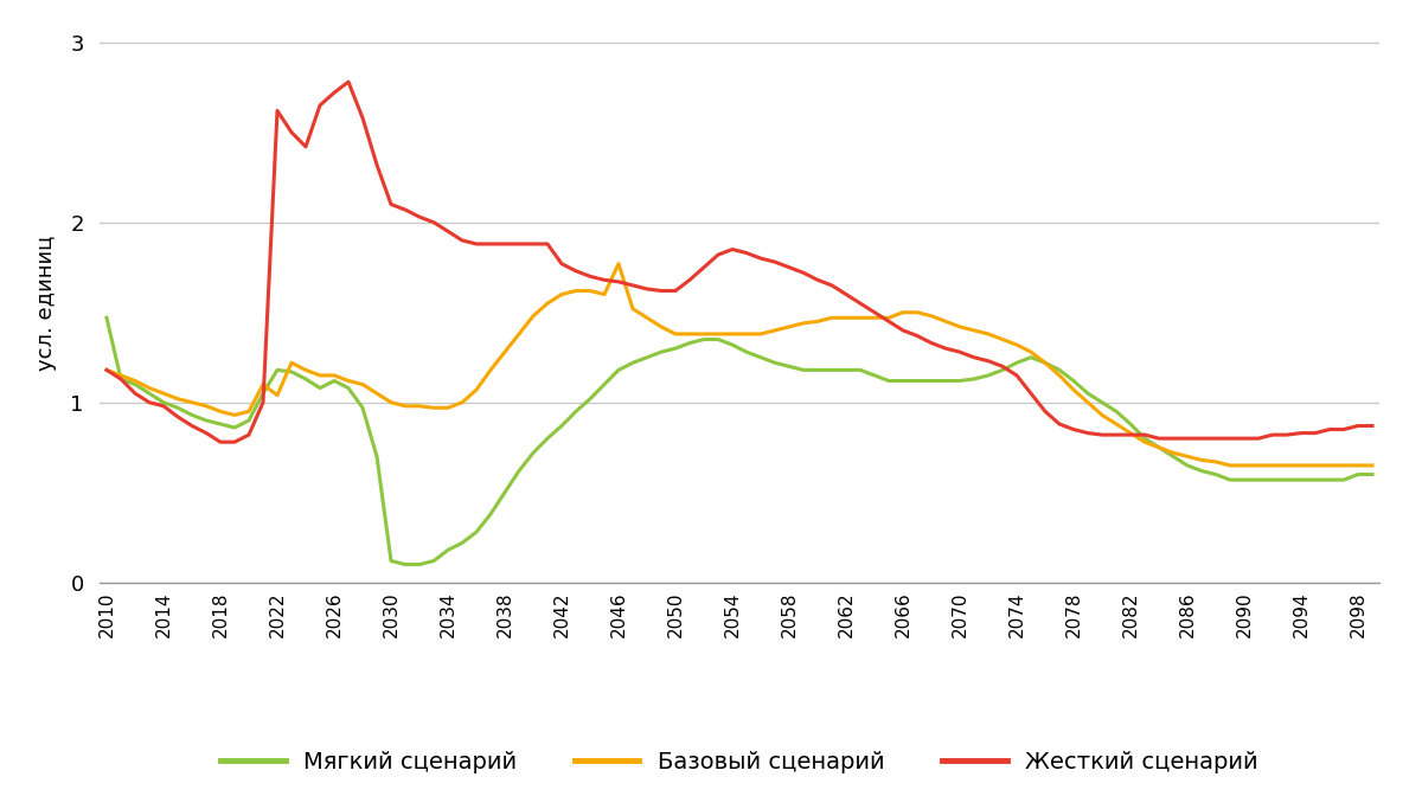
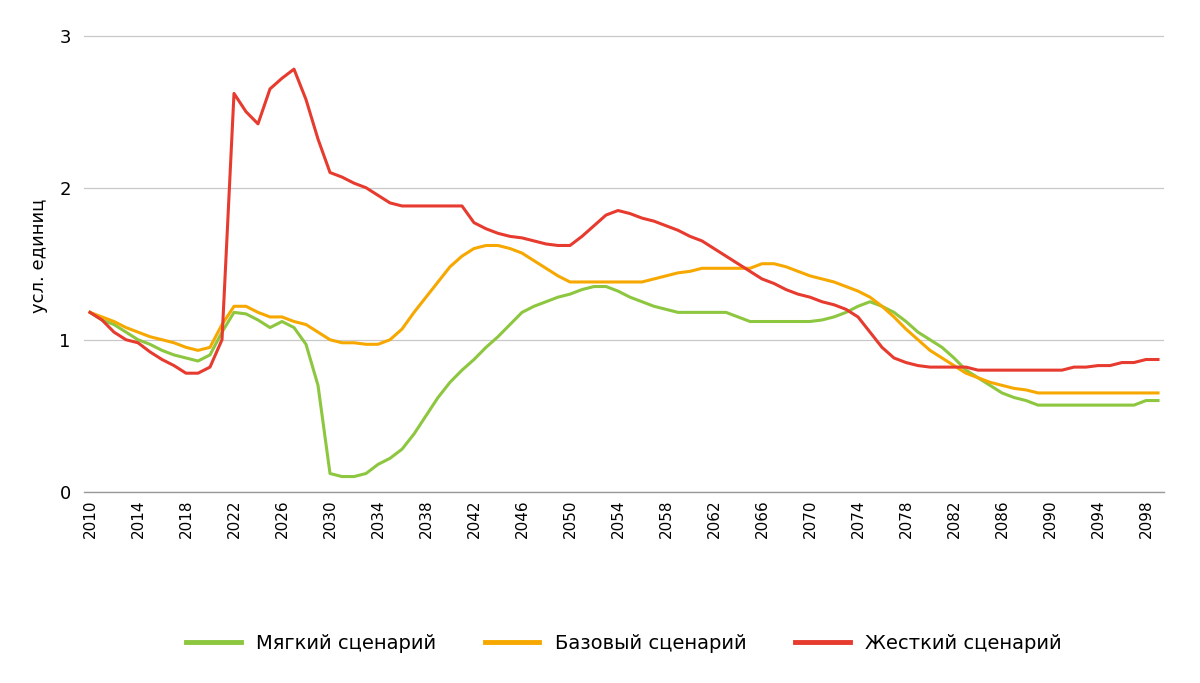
Мягкий сценарий/2010: 1.47 -> 1.18
Базовый сценарий/2022: 1.04 -> 1.22
Базовый сценарий/2046: 1.77 -> 1.57
